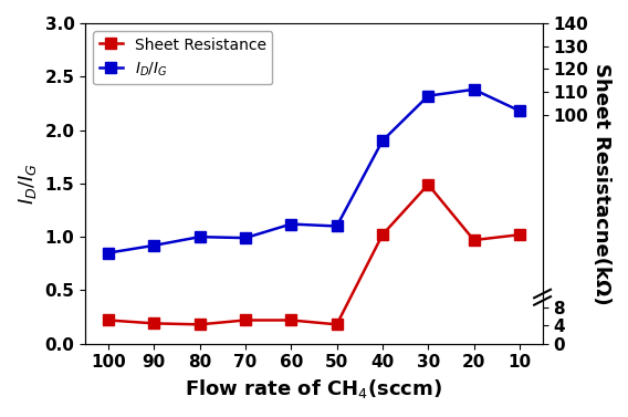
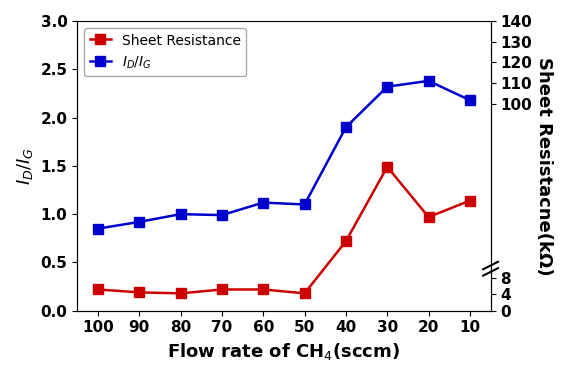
Sheet Resistance/40: 1.02 -> 0.72
Sheet Resistance/10: 1.02 -> 1.14
